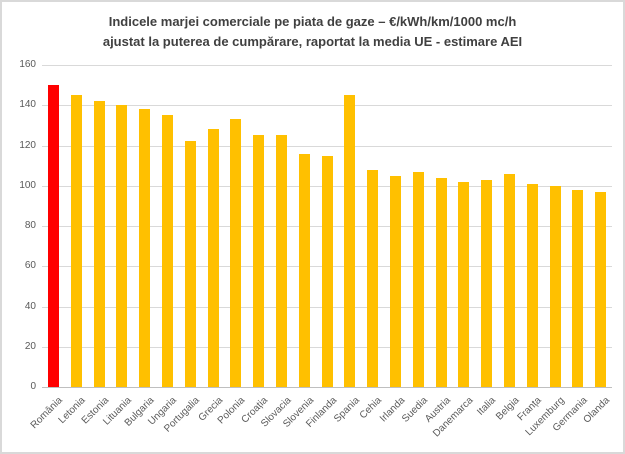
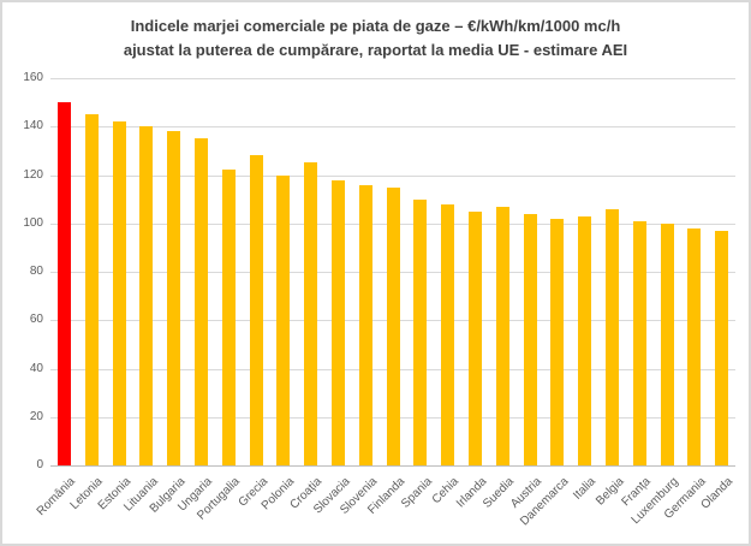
Polonia: 133 -> 120
Slovacia: 125 -> 118
Spania: 145 -> 110
